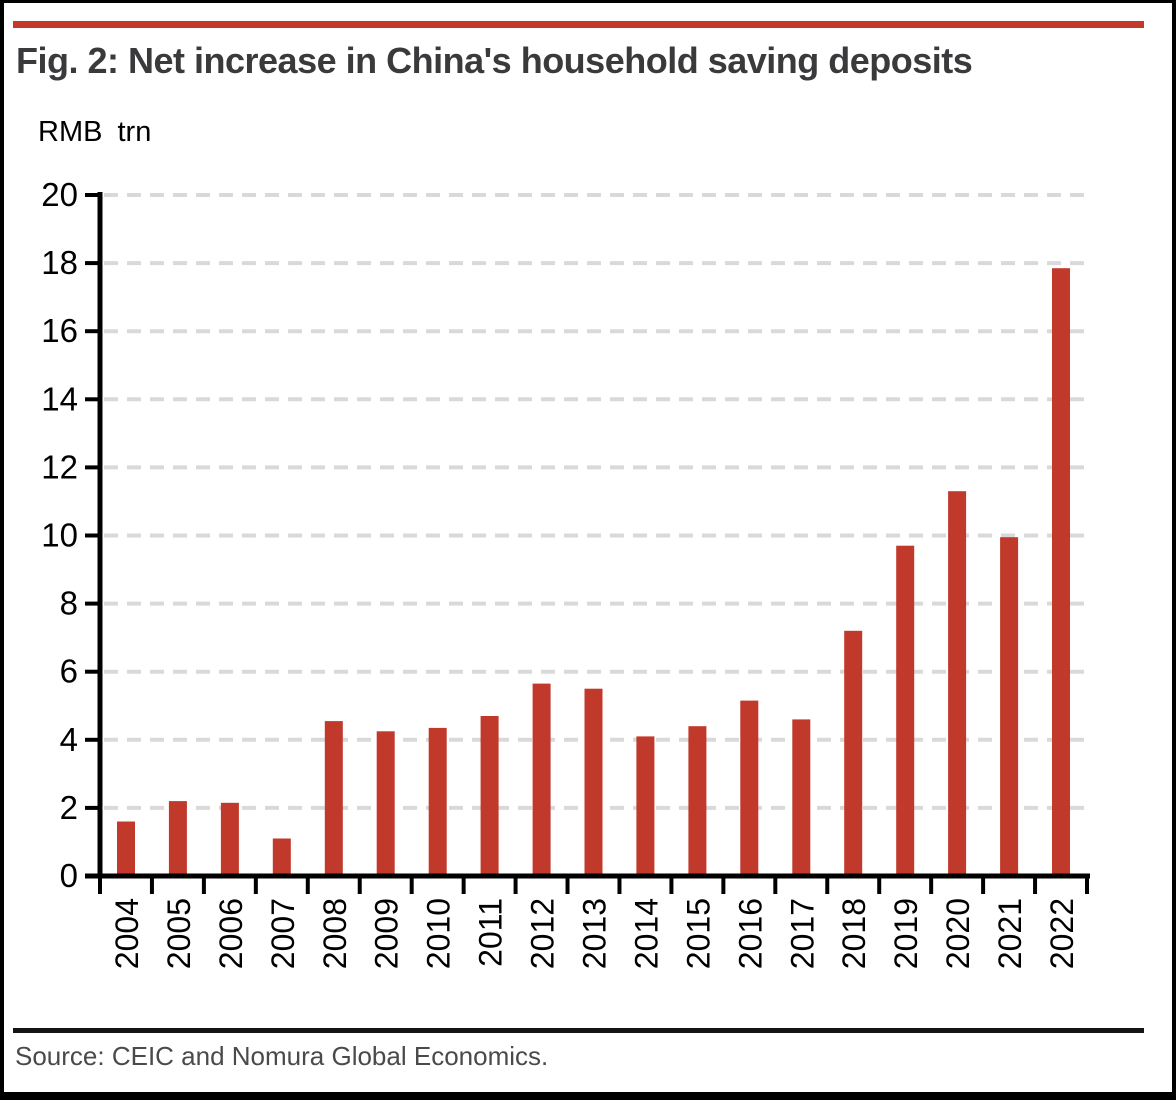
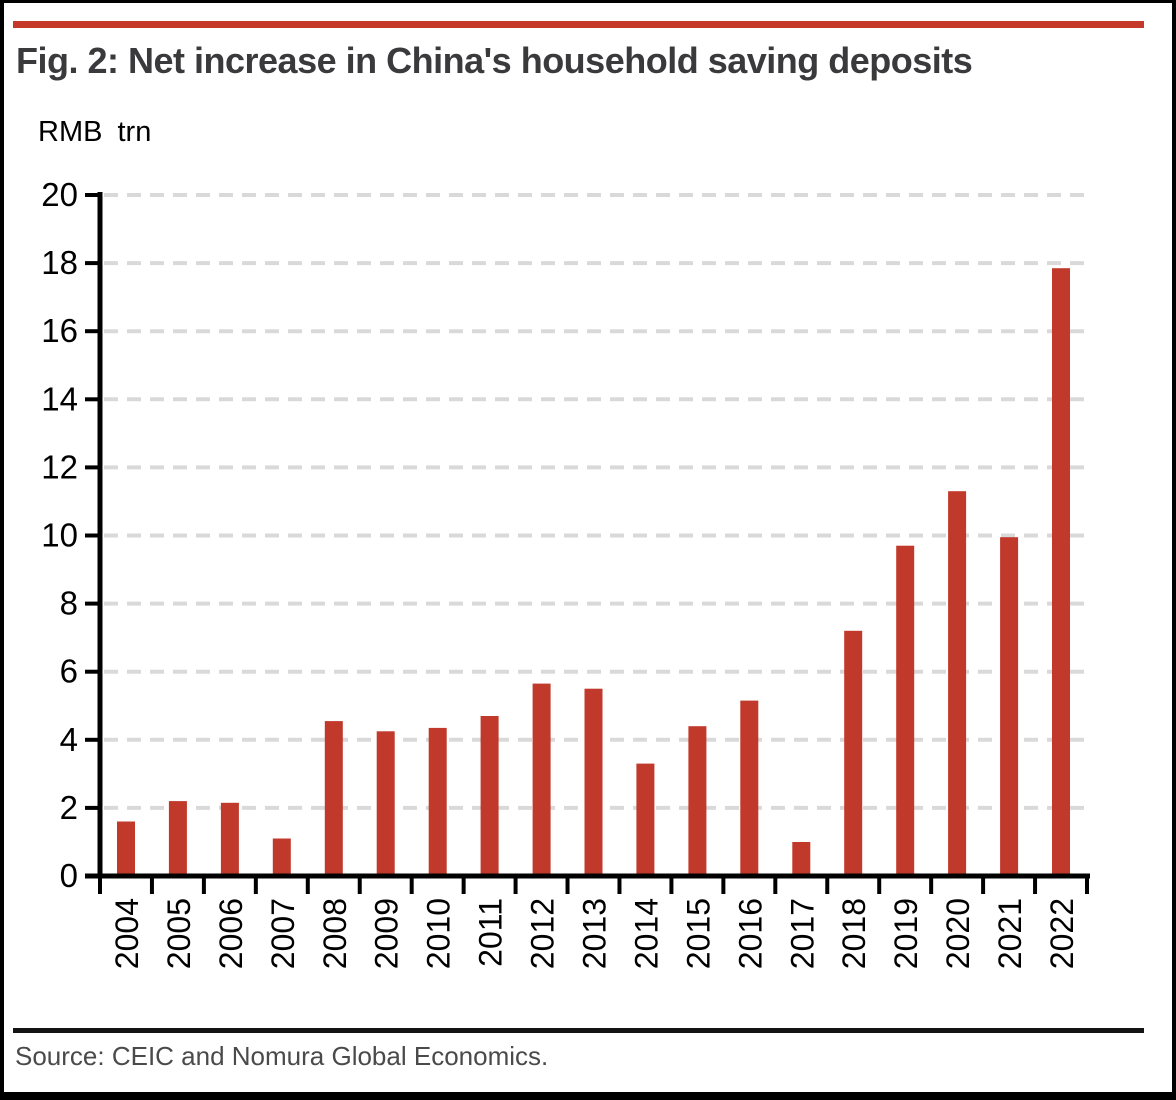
2014: 4.1 -> 3.3
2017: 4.6 -> 1.0
